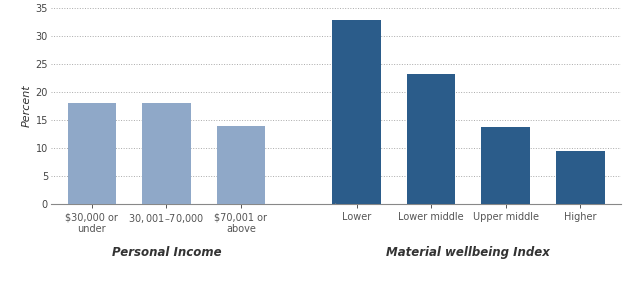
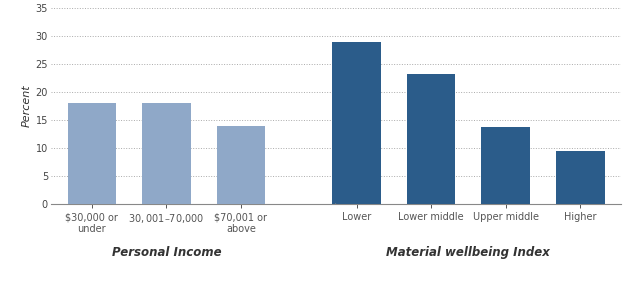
Lower: 33.0 -> 29.0
